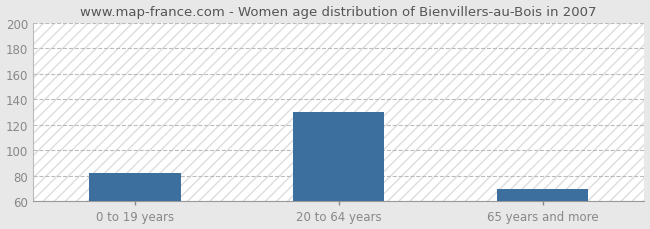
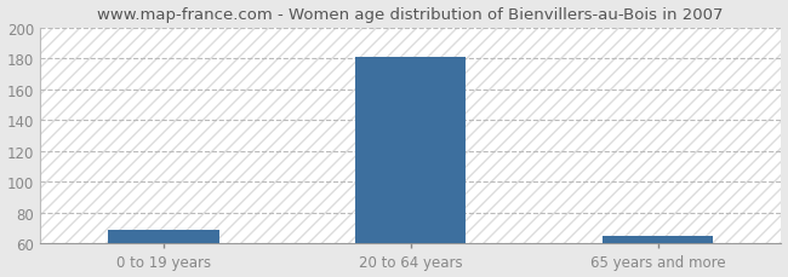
0 to 19 years: 82 -> 69
20 to 64 years: 130 -> 181
65 years and more: 70 -> 65
